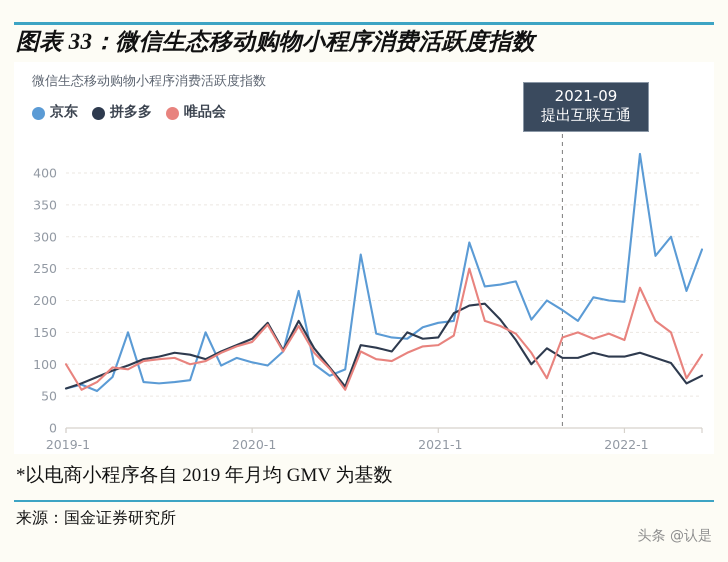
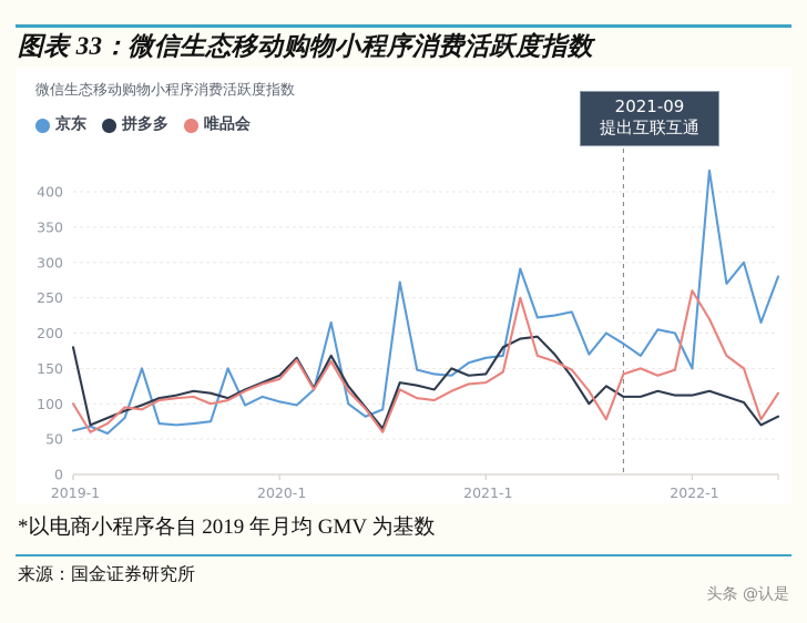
拼多多/2019-1: 60 -> 180
京东/2022-1: 200 -> 150
唯品会/2022-1: 140 -> 260
